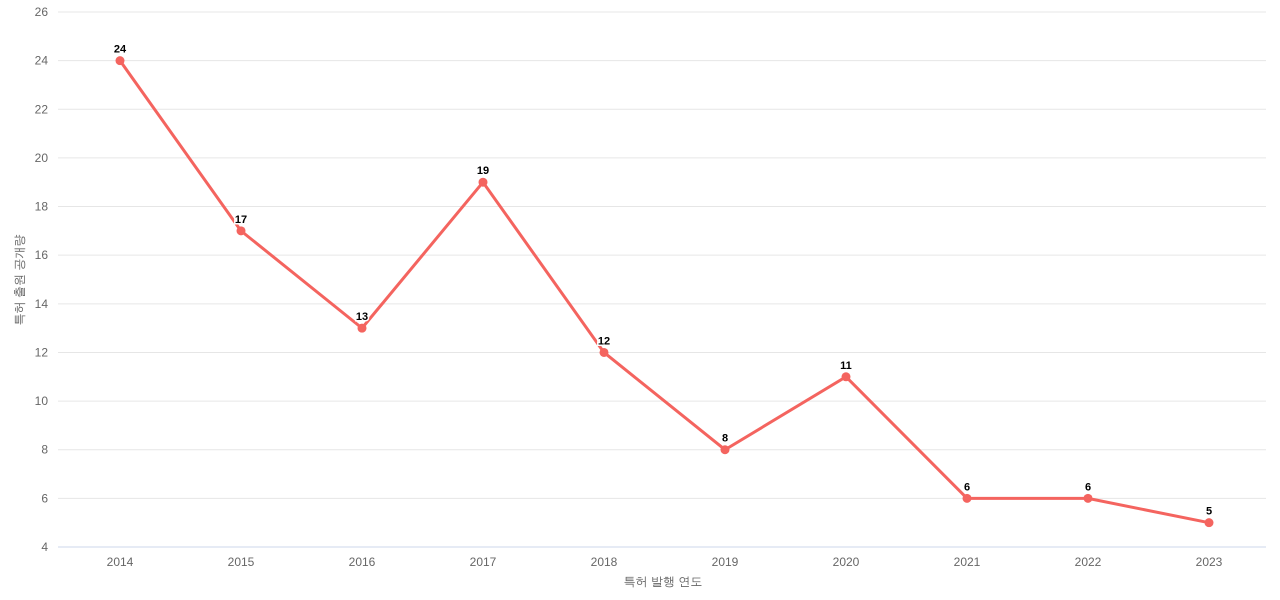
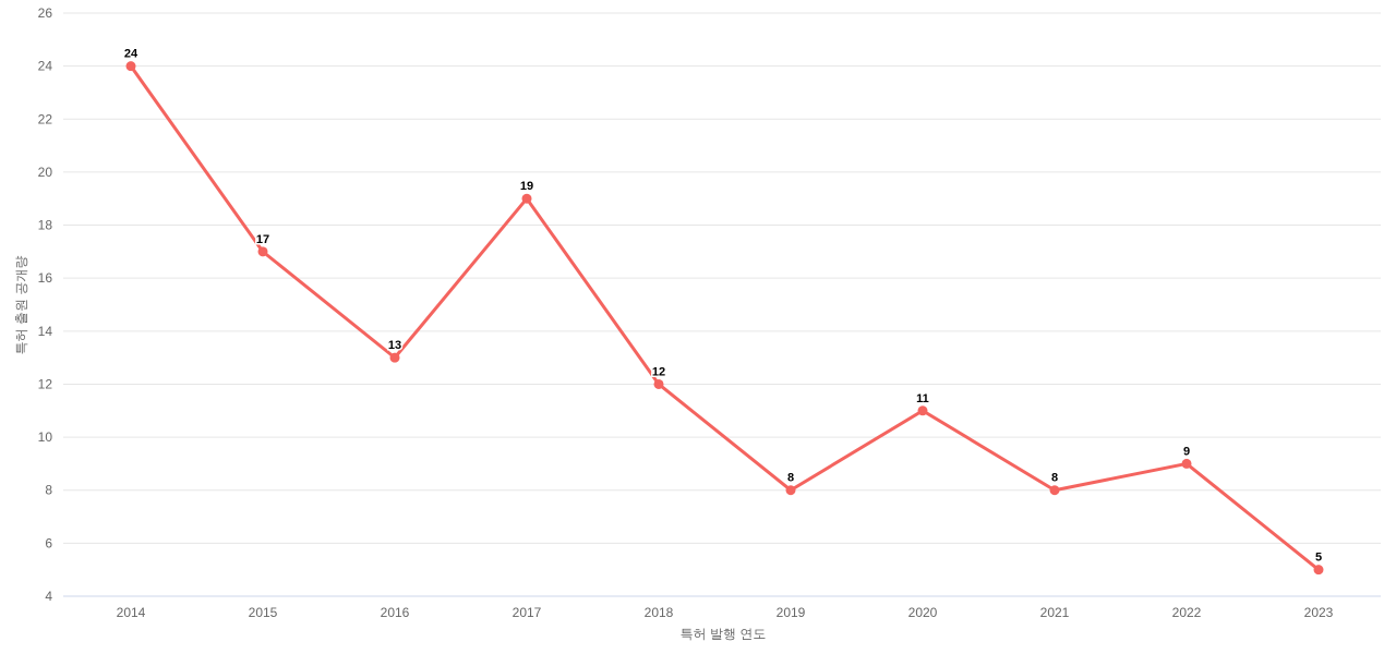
2021: 6 -> 8
2022: 6 -> 9
